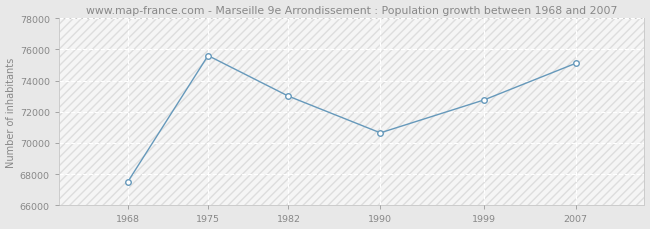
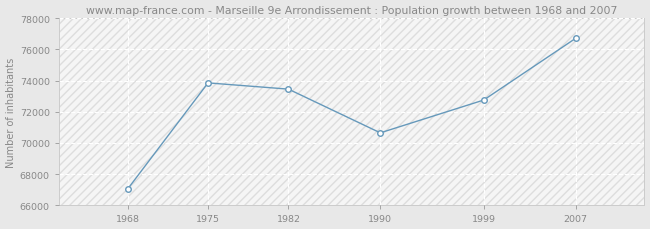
1968: 67500 -> 67000
1975: 75600 -> 73800
1982: 73000 -> 73400
2007: 75100 -> 76700
